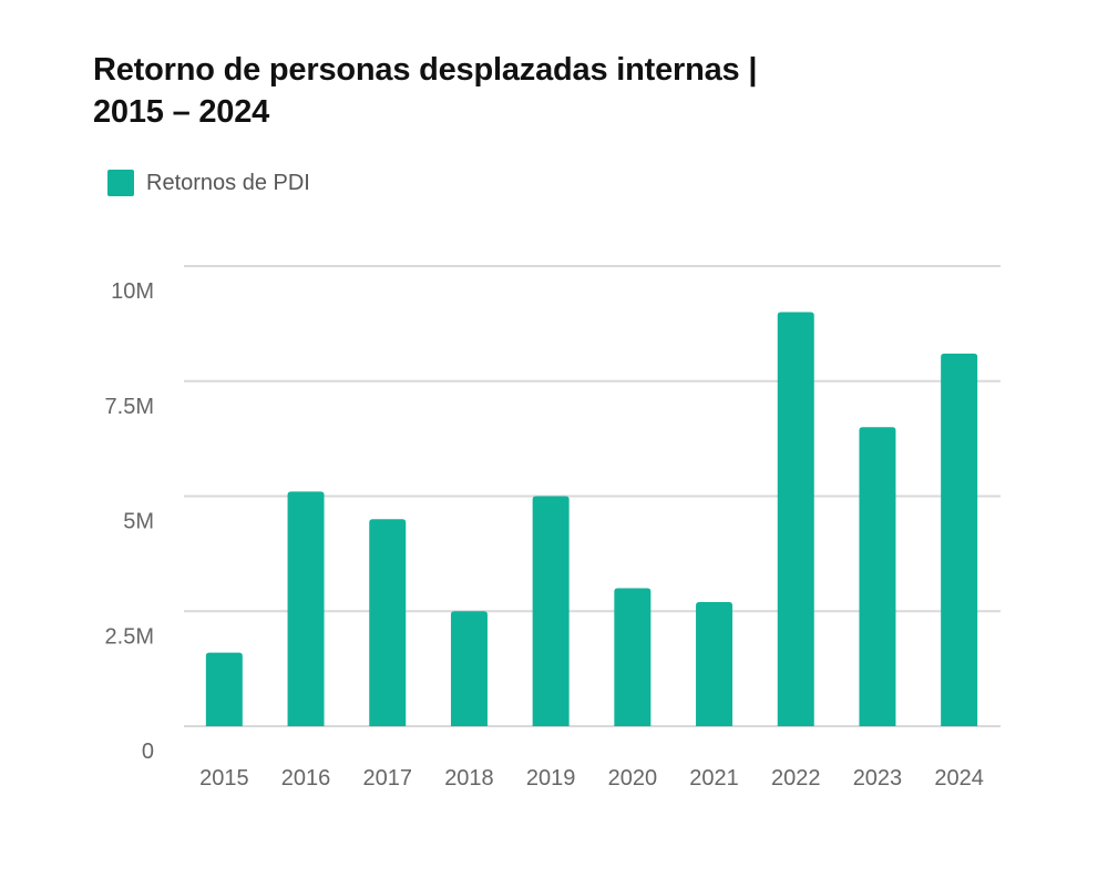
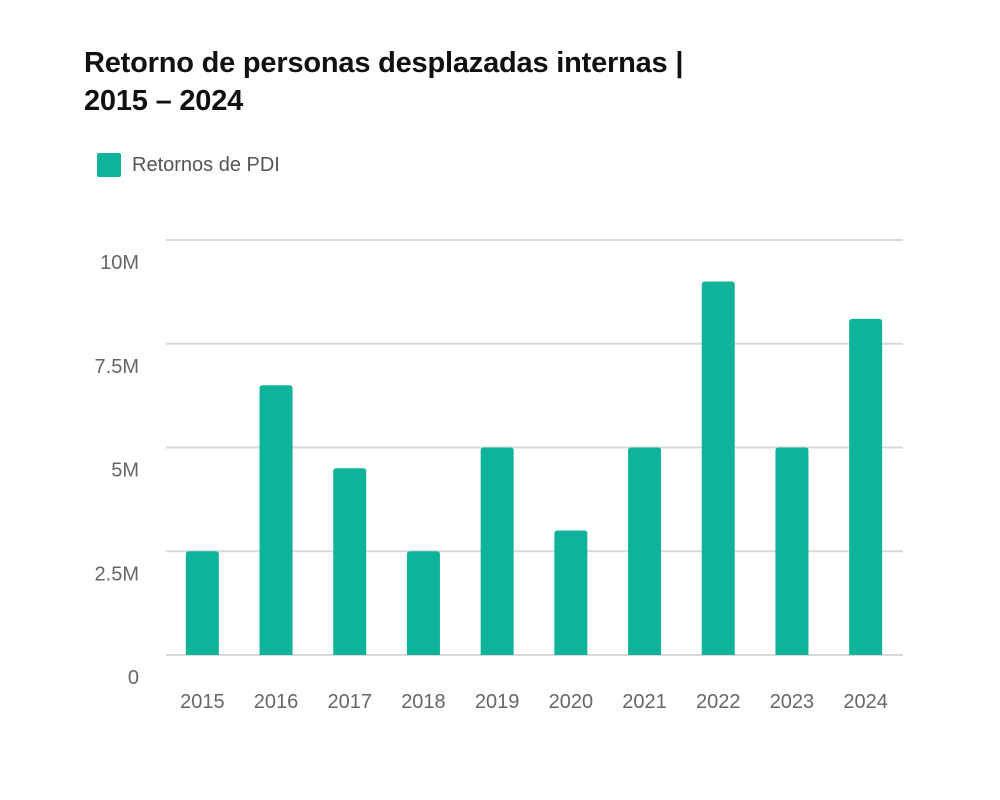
2015: 1.6M -> 2.5M
2016: 5.1M -> 6.5M
2021: 2.7M -> 5.0M
2023: 6.5M -> 5.0M
